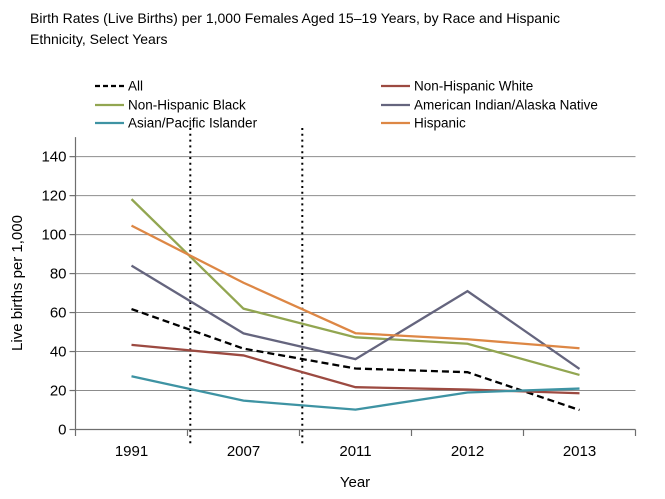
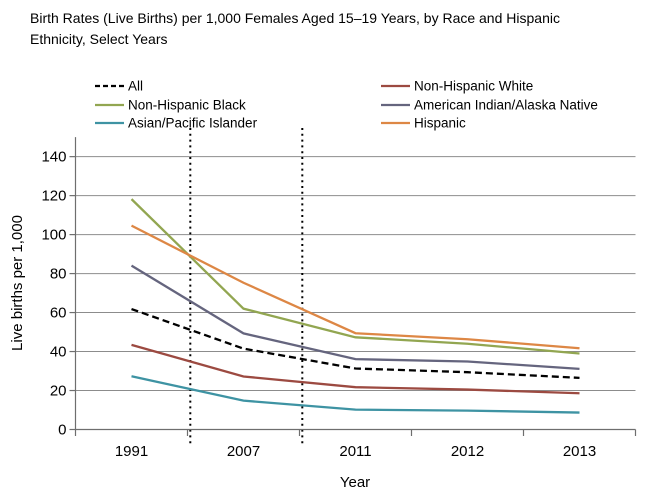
Non-Hispanic White/2007: 38 -> 27
American Indian/Alaska Native/2012: 71 -> 35
Asian/Pacific Islander/2012: 19 -> 10
All/2013: 10 -> 26
Non-Hispanic Black/2013: 28 -> 39
Asian/Pacific Islander/2013: 21 -> 9
